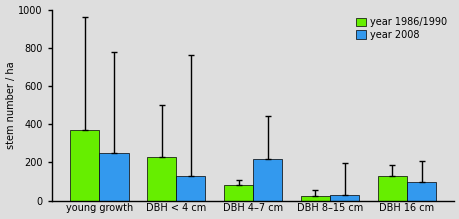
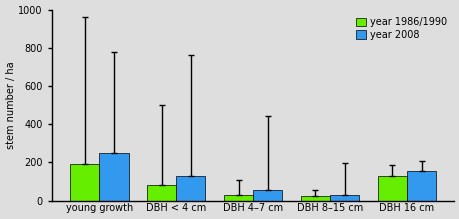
year 1986/1990/young growth: 370 -> 190
year 1986/1990/DBH < 4 cm: 230 -> 80
year 1986/1990/DBH 4–7 cm: 80 -> 30
year 2008/DBH 4–7 cm: 220 -> 60
year 2008/DBH 16 cm: 100 -> 160
